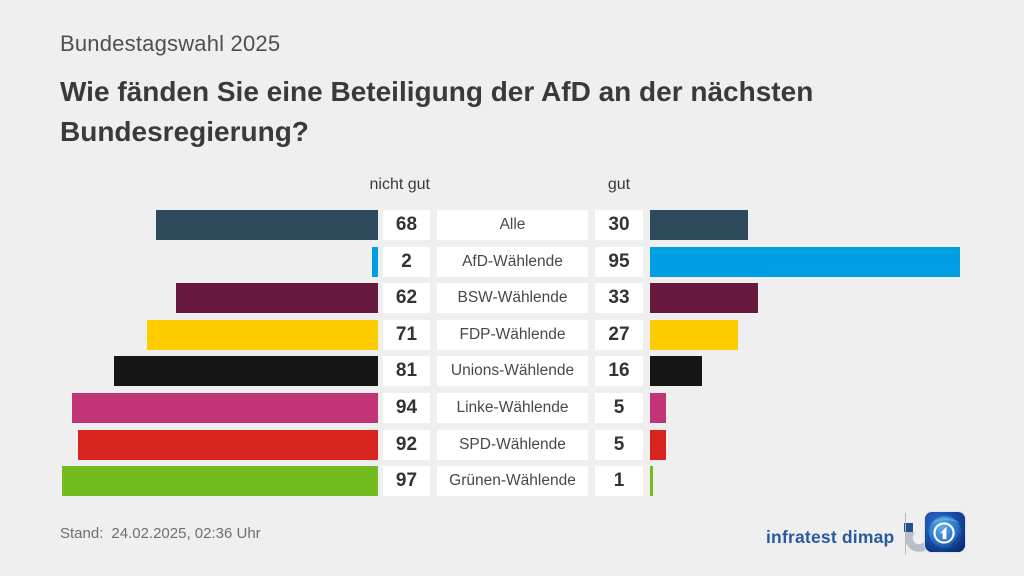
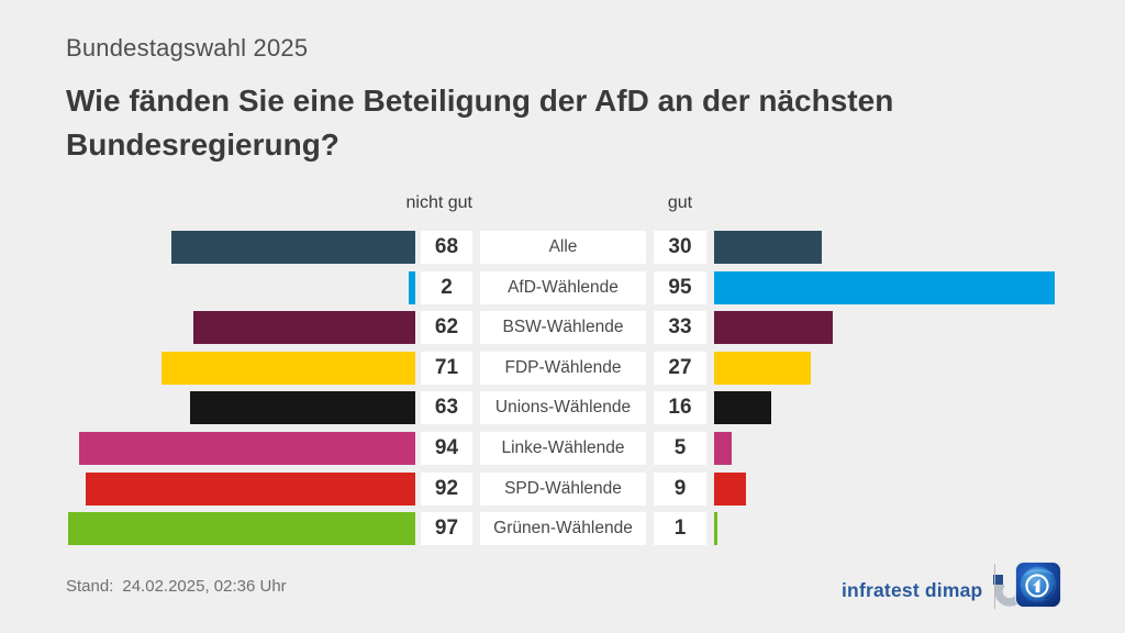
nicht gut/Unions-Wählende: 81 -> 63
gut/SPD-Wählende: 5 -> 9
